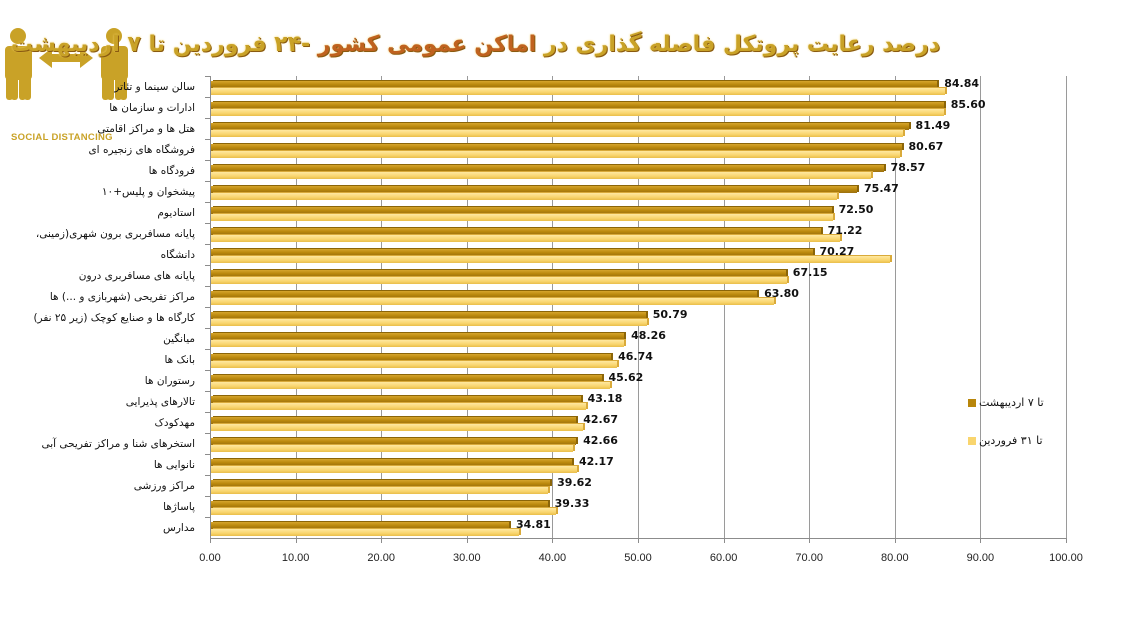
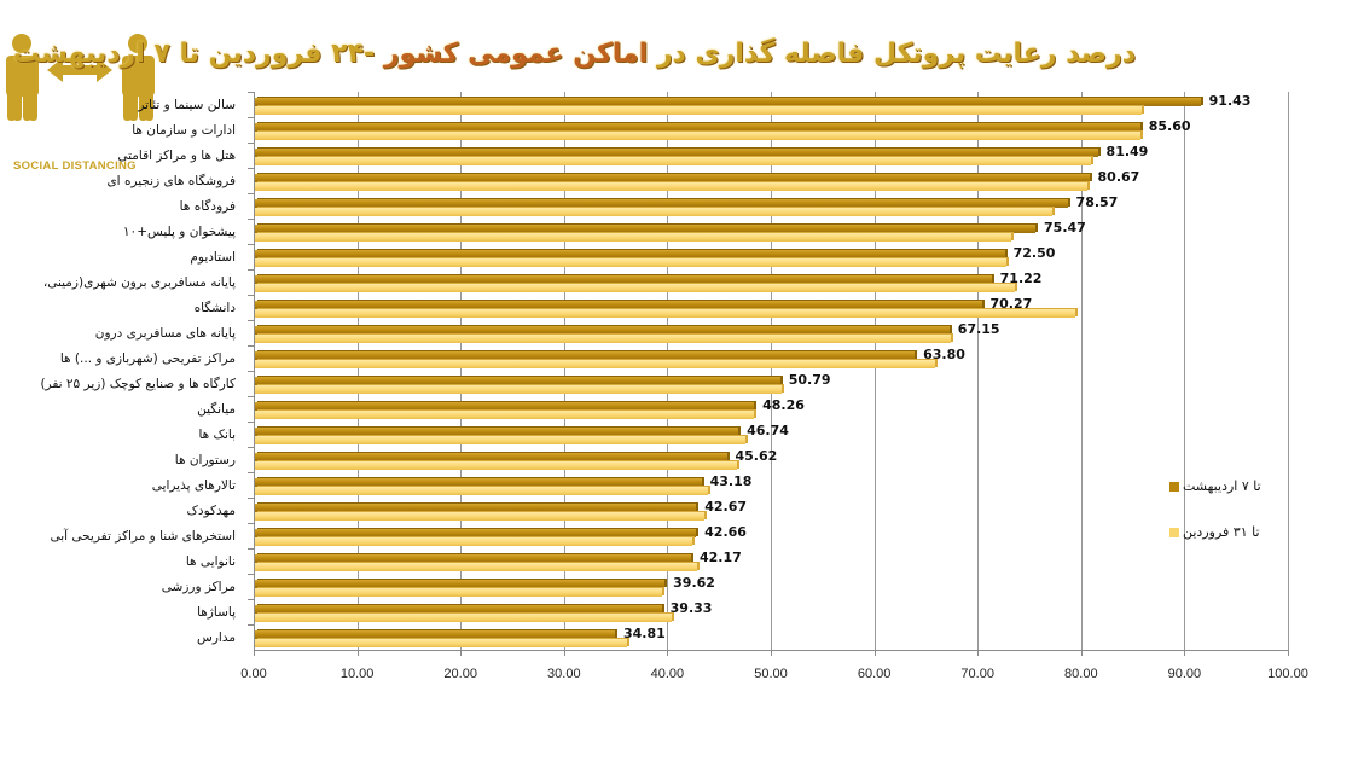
تا ۷ اردیبهشت/سالن سینما و تئاتر: 84.84 -> 91.43
